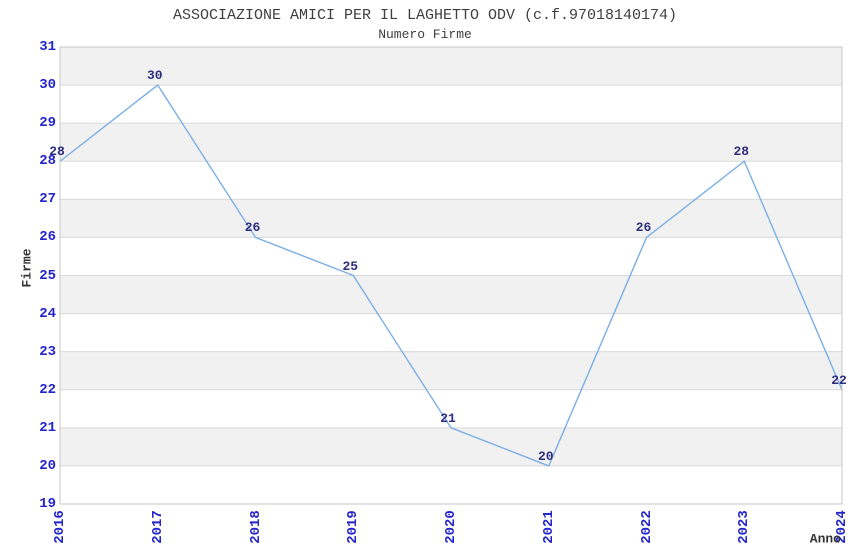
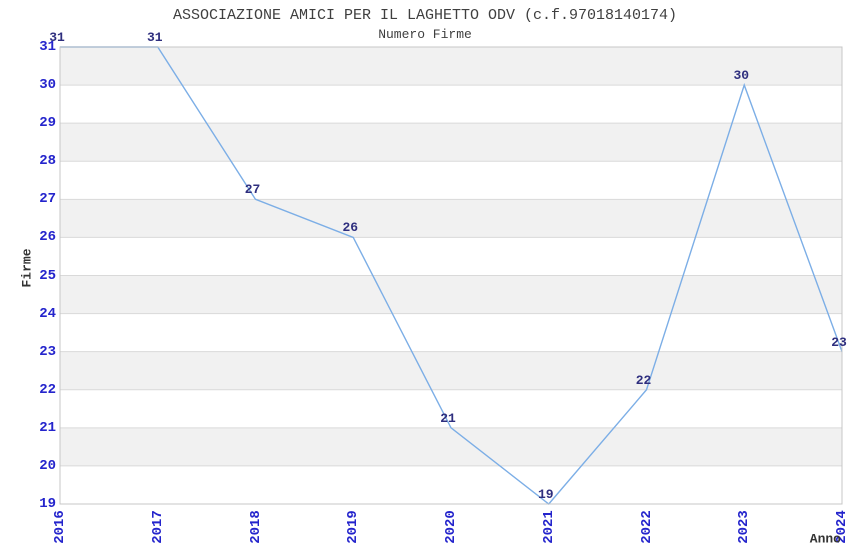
2016: 28 -> 31
2017: 30 -> 31
2018: 26 -> 27
2019: 25 -> 26
2021: 20 -> 19
2022: 26 -> 22
2023: 28 -> 30
2024: 22 -> 23
